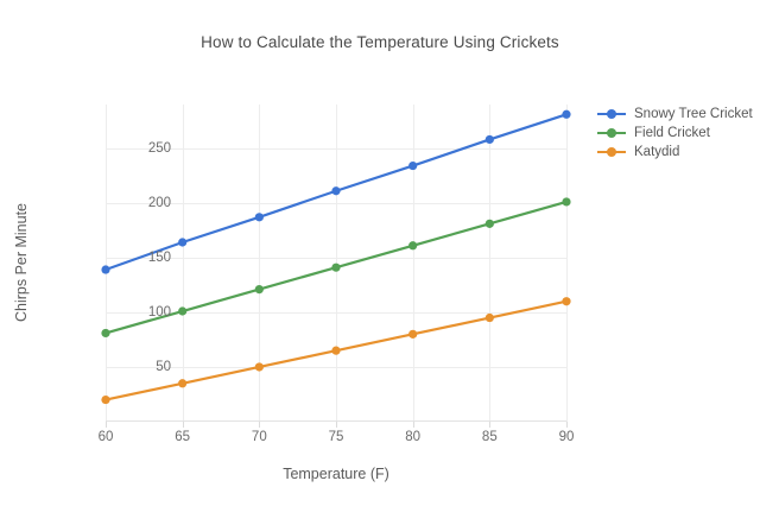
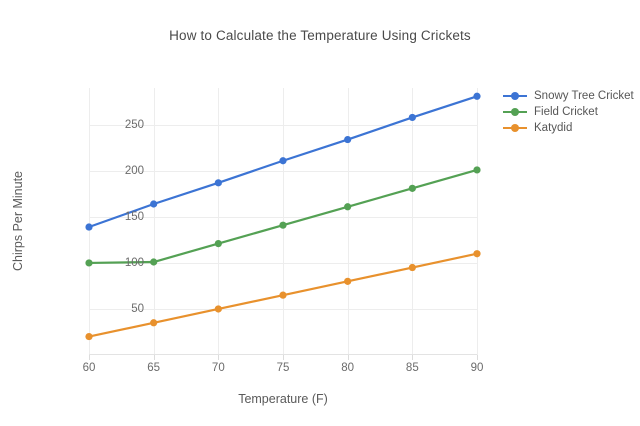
Field Cricket/60: 80 -> 100
